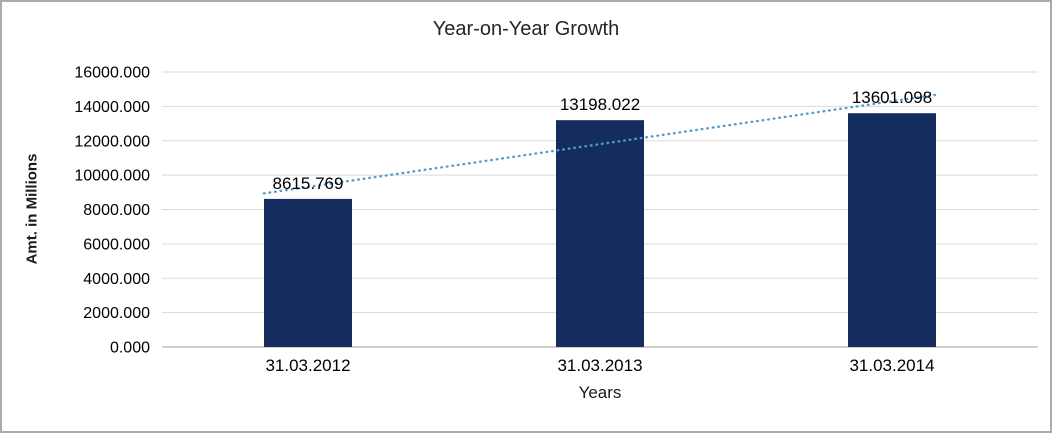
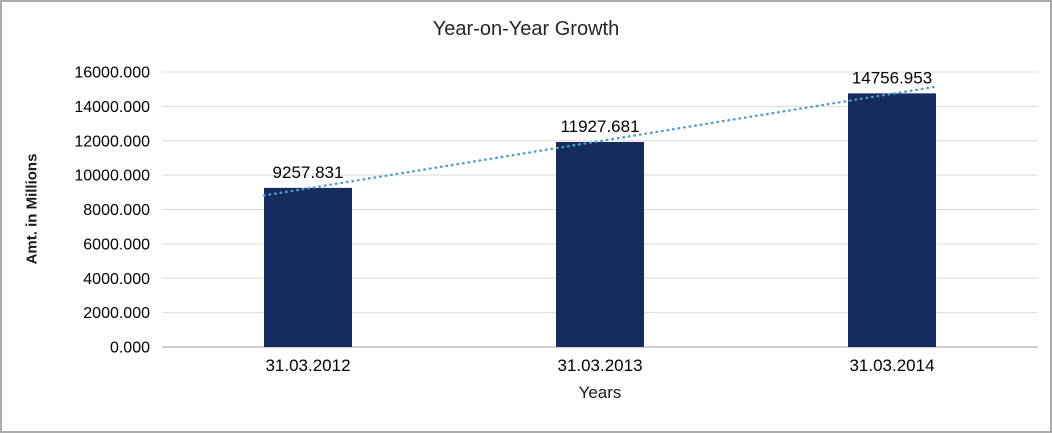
31.03.2012: 8615.769 -> 9257.831
31.03.2013: 13198.022 -> 11927.681
31.03.2014: 13601.098 -> 14756.953
